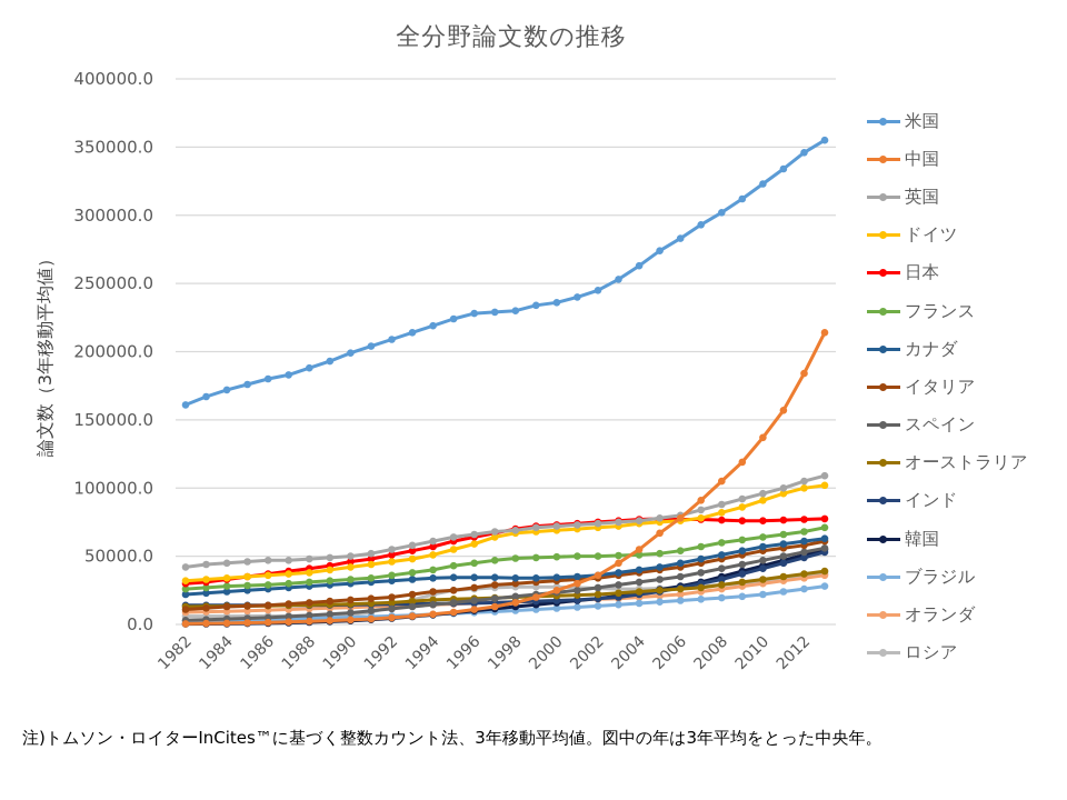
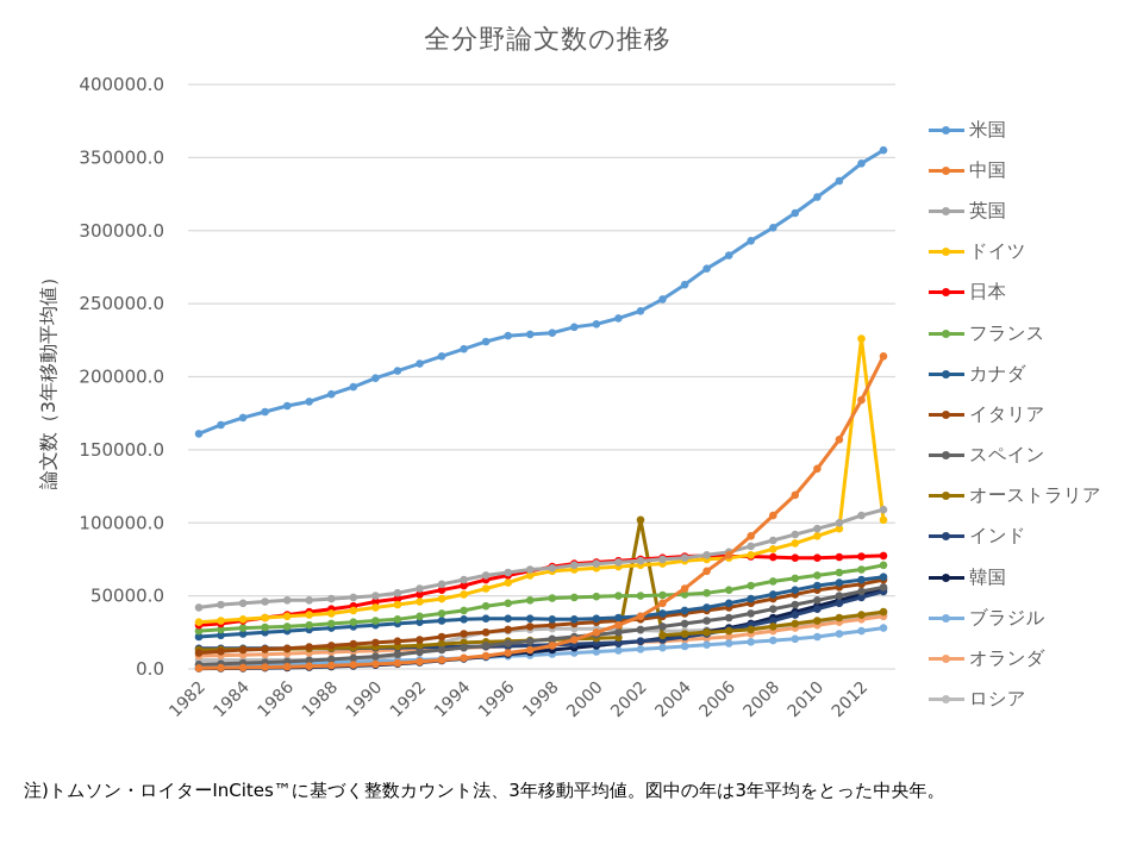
オーストラリア/2002: 22000 -> 102000
ドイツ/2012: 100000 -> 226000
